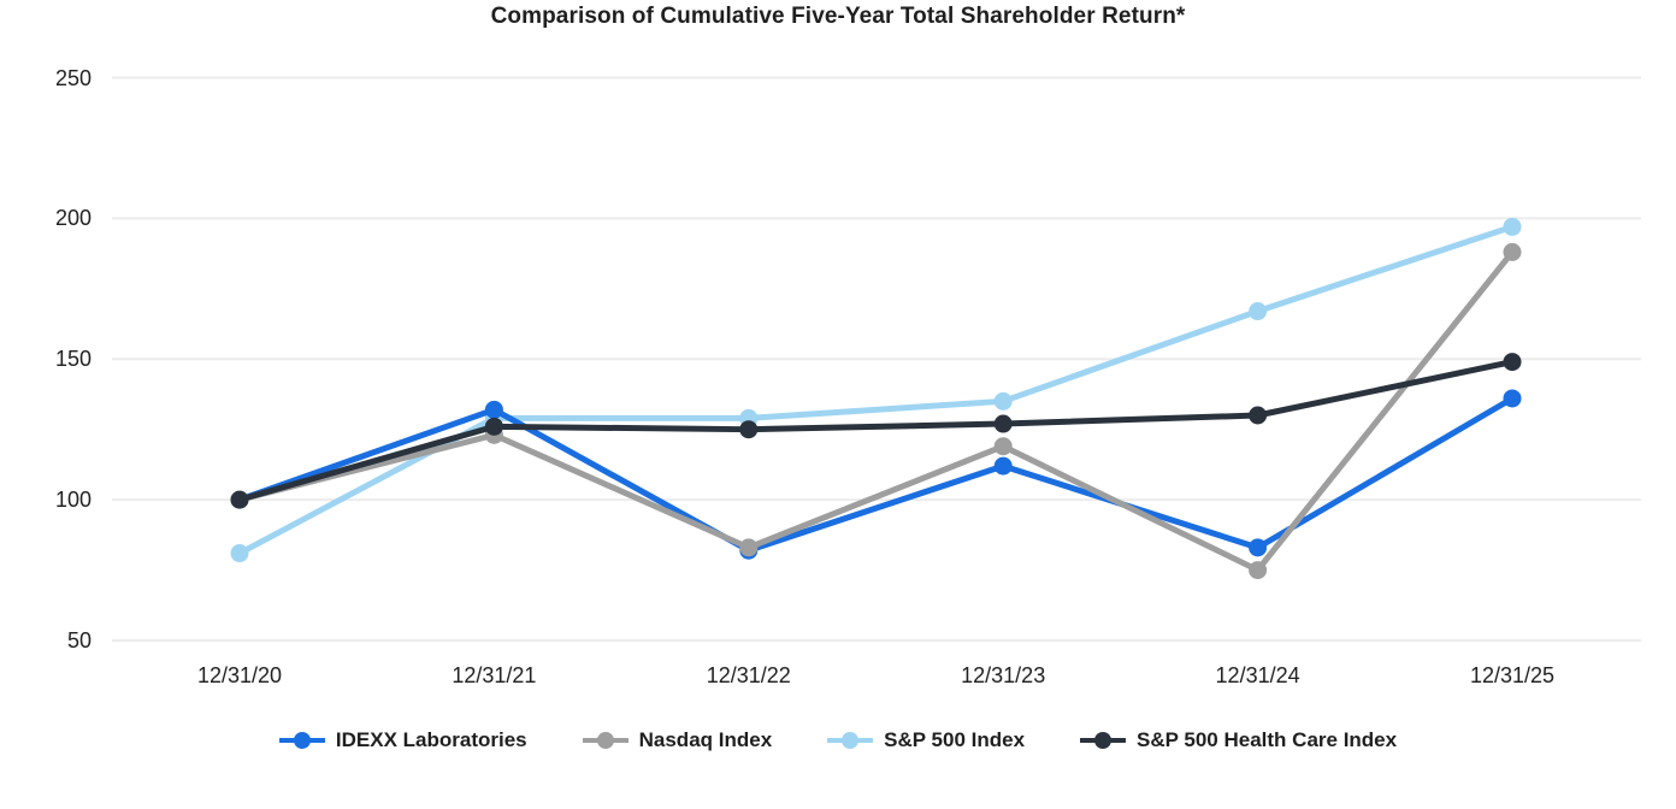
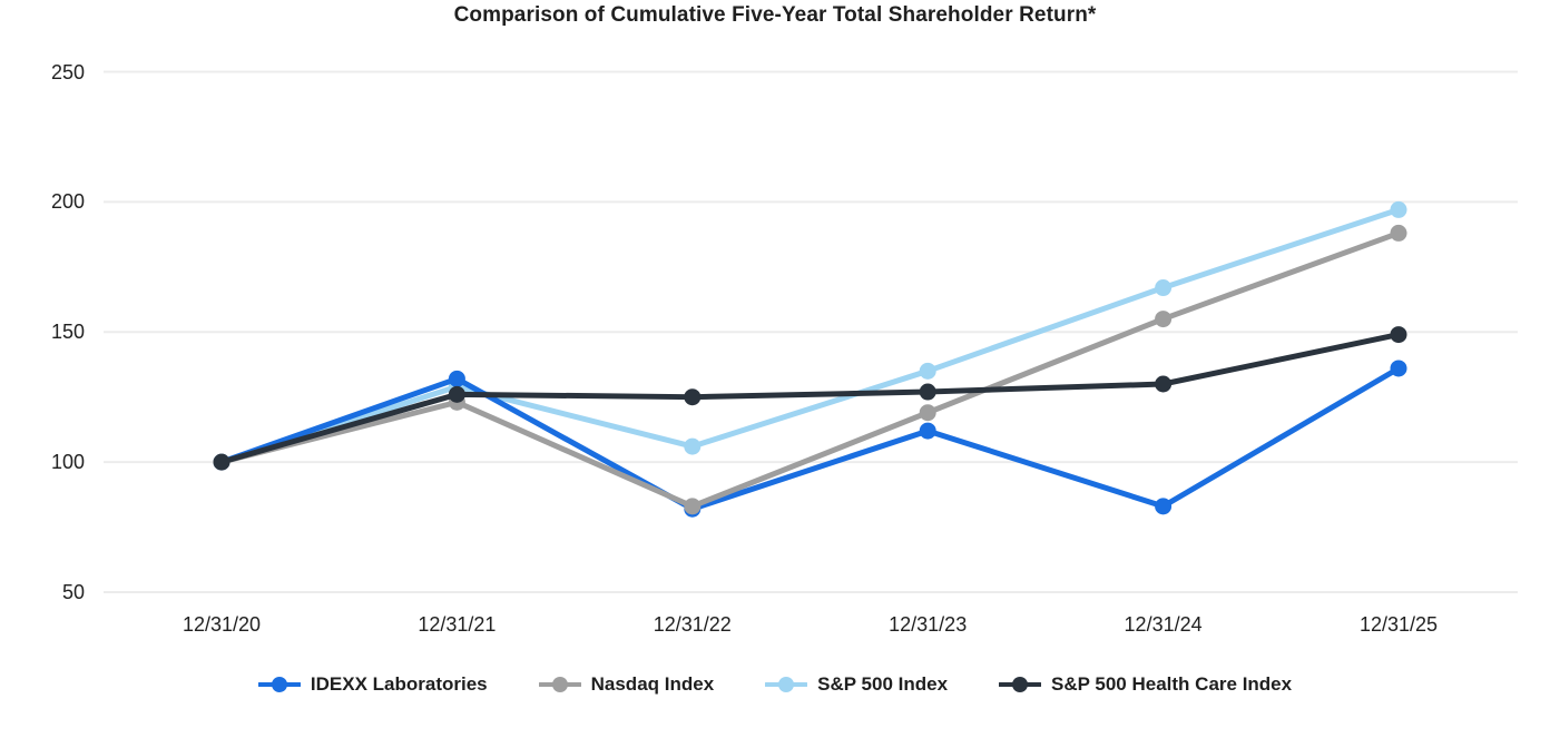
S&P 500 Index/12/31/20: 81 -> 100
S&P 500 Index/12/31/22: 129 -> 106
Nasdaq Index/12/31/24: 75 -> 155
